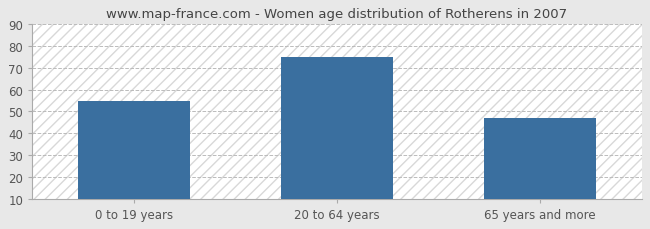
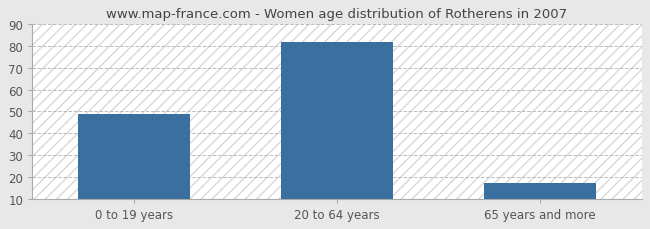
0 to 19 years: 55 -> 49
20 to 64 years: 75 -> 82
65 years and more: 47 -> 17
